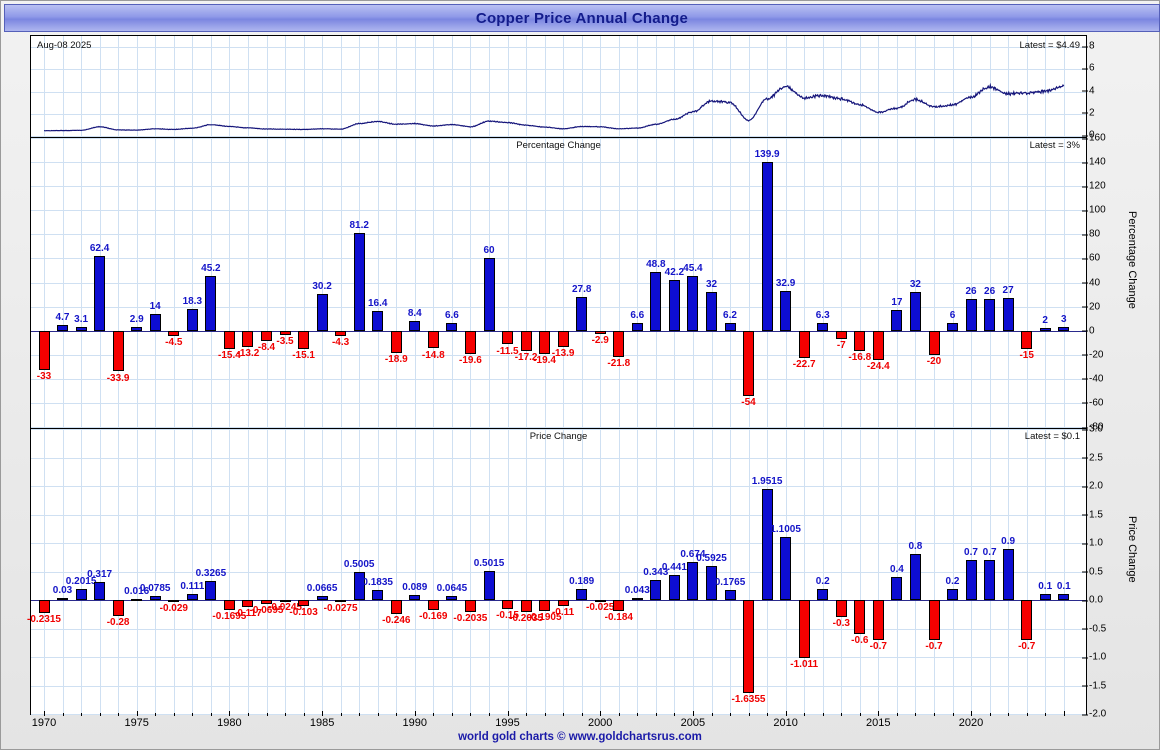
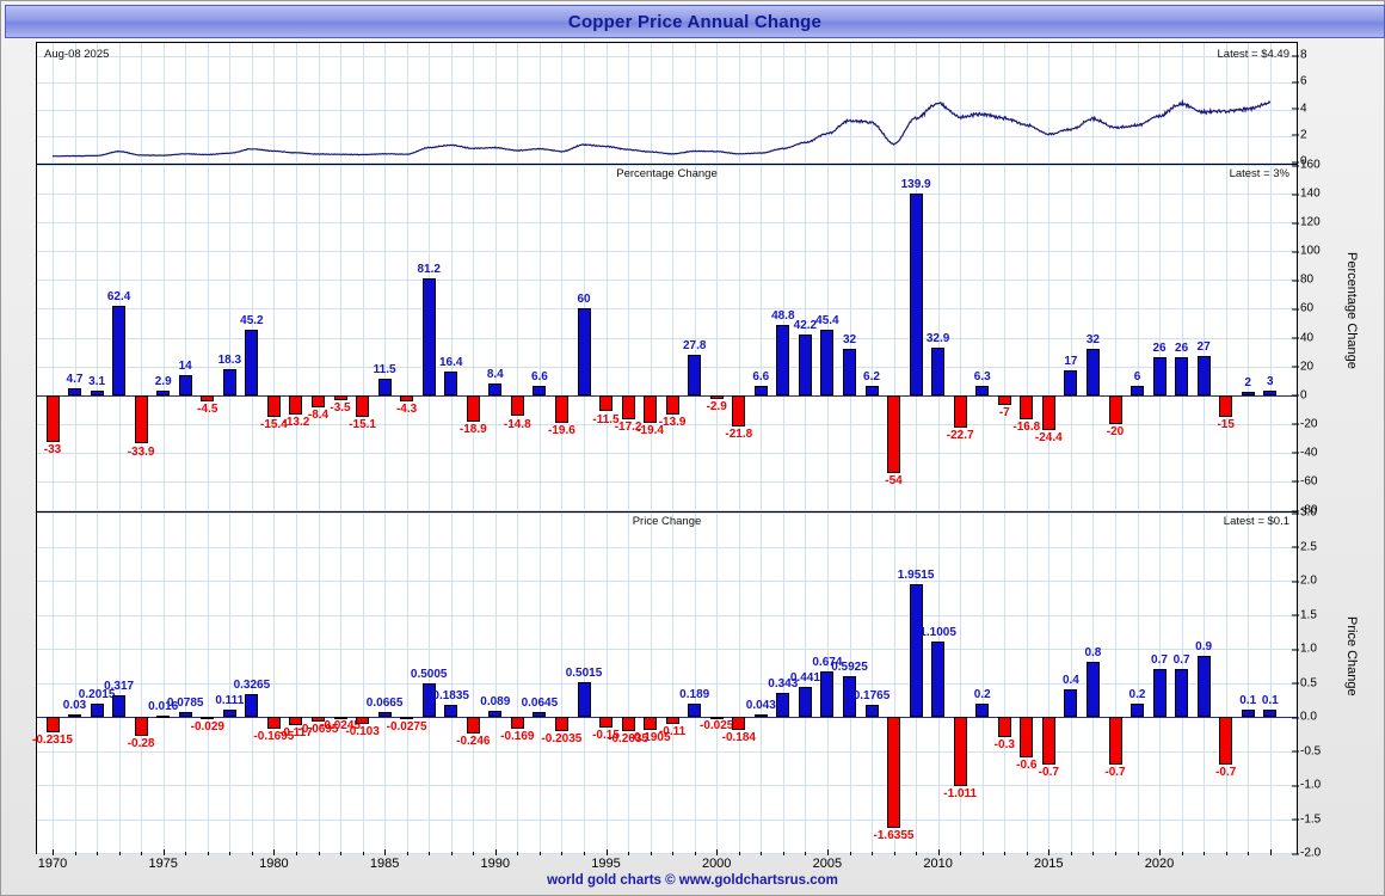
Percentage Change/1985: 30.2 -> 11.5
